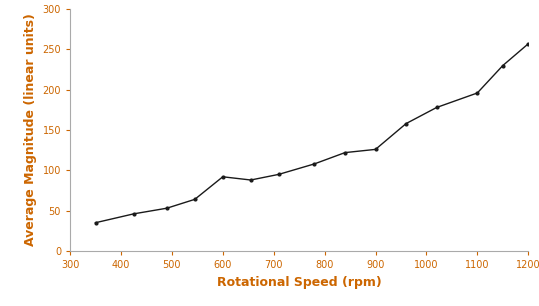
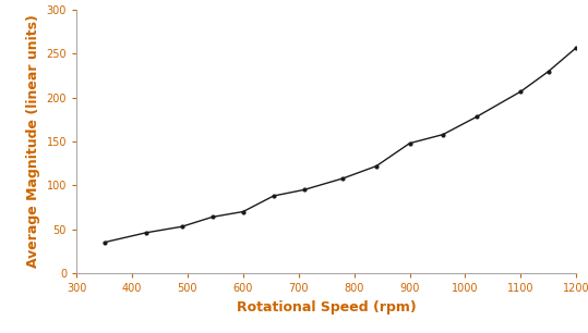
600: 92 -> 70
900: 126 -> 148
1100: 196 -> 207
